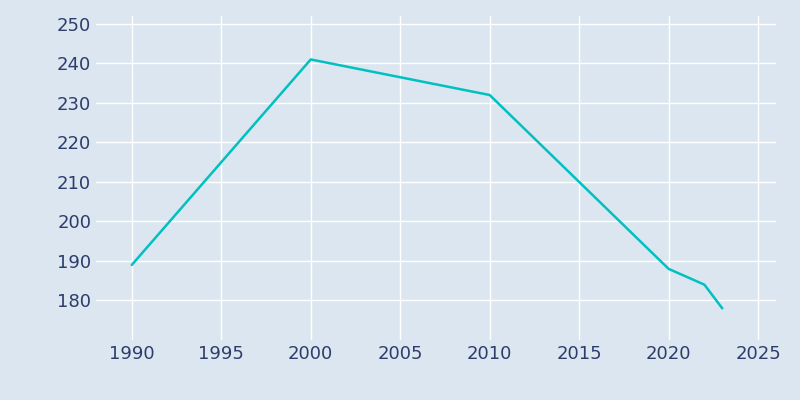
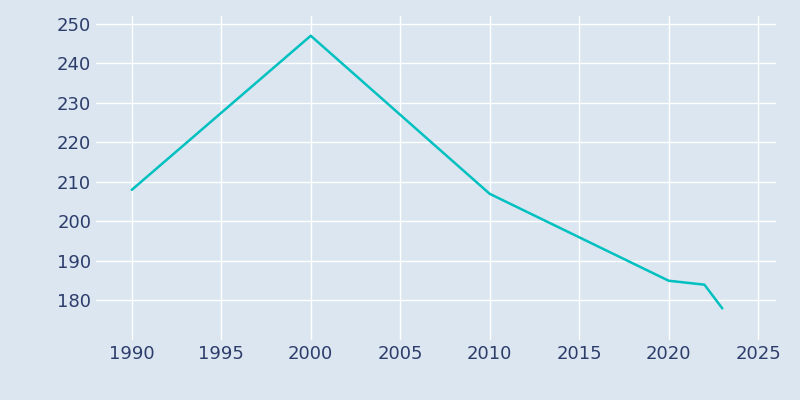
1990: 189 -> 208
2000: 241 -> 247
2010: 232 -> 207
2020: 188 -> 185
